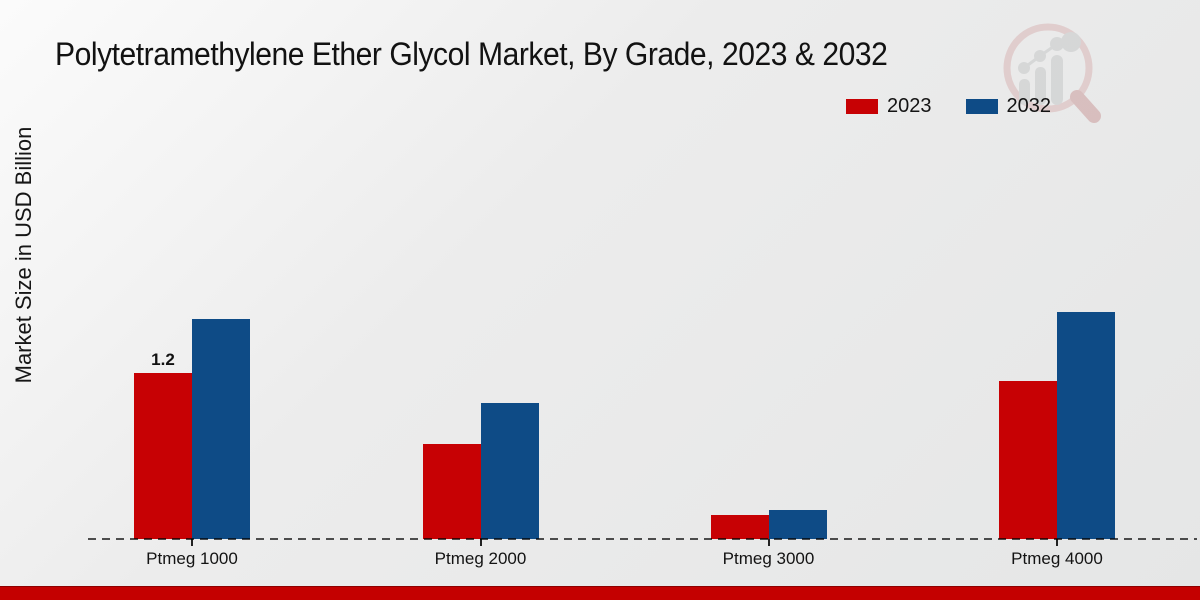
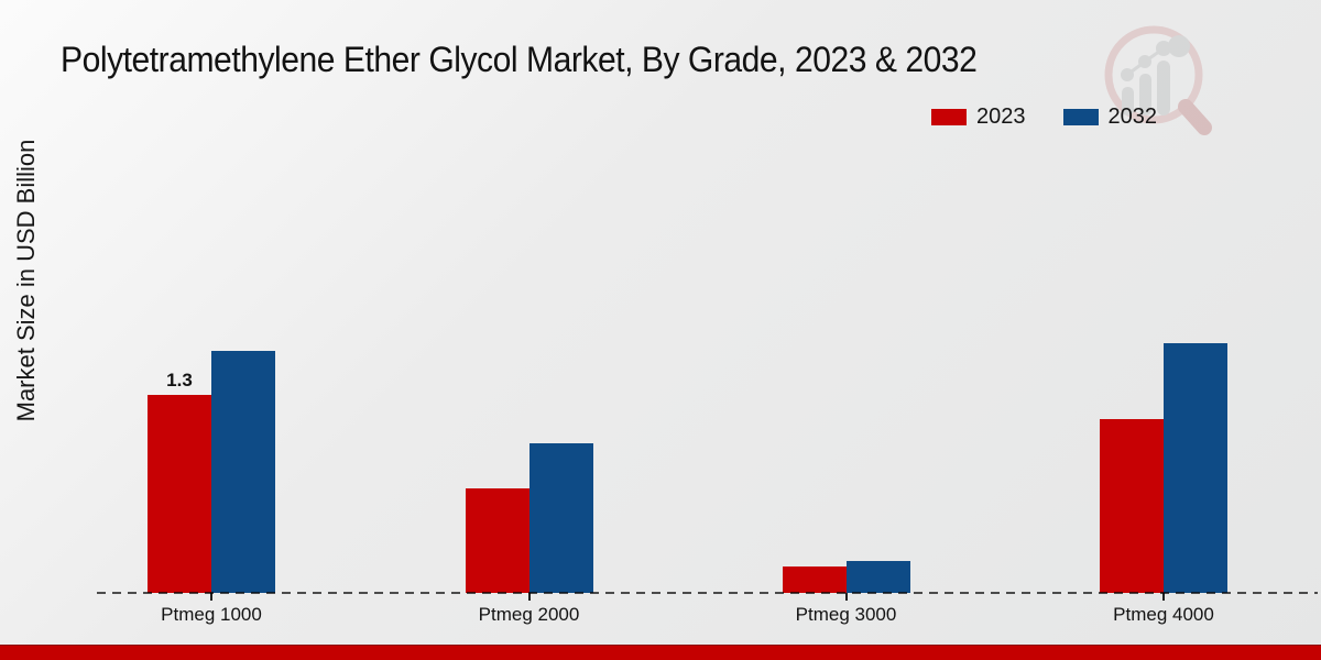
2023/Ptmeg 1000: 1.2 -> 1.3
